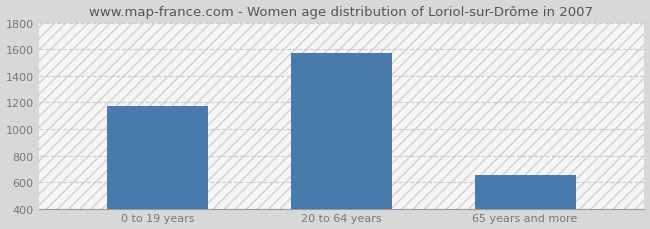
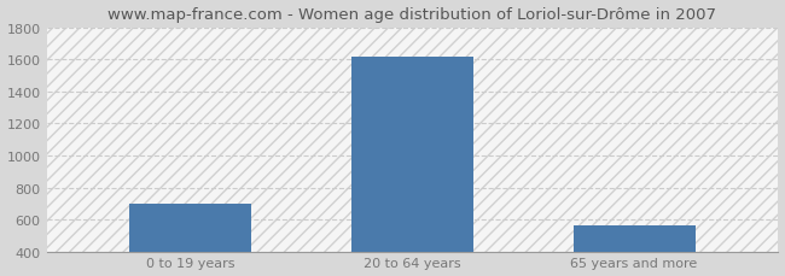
0 to 19 years: 1170 -> 700
20 to 64 years: 1570 -> 1620
65 years and more: 650 -> 560
